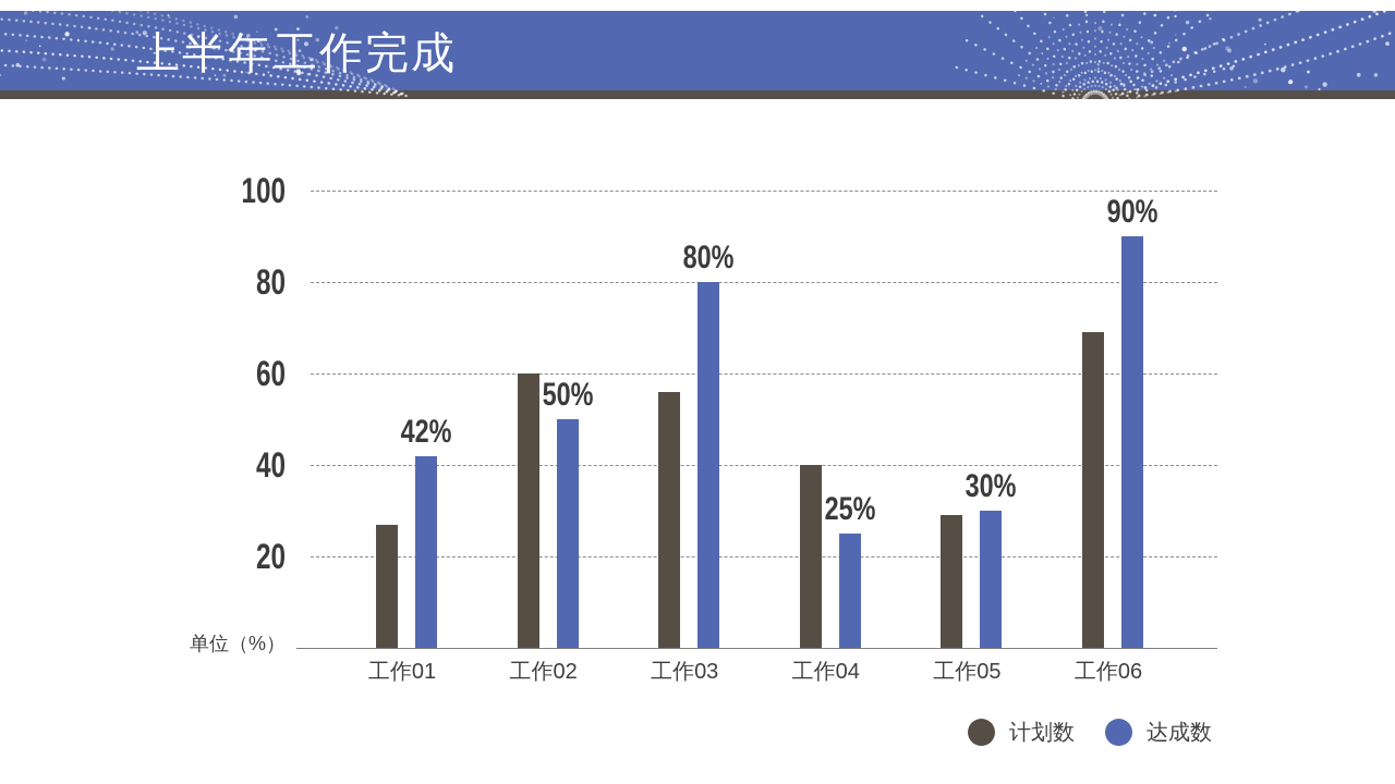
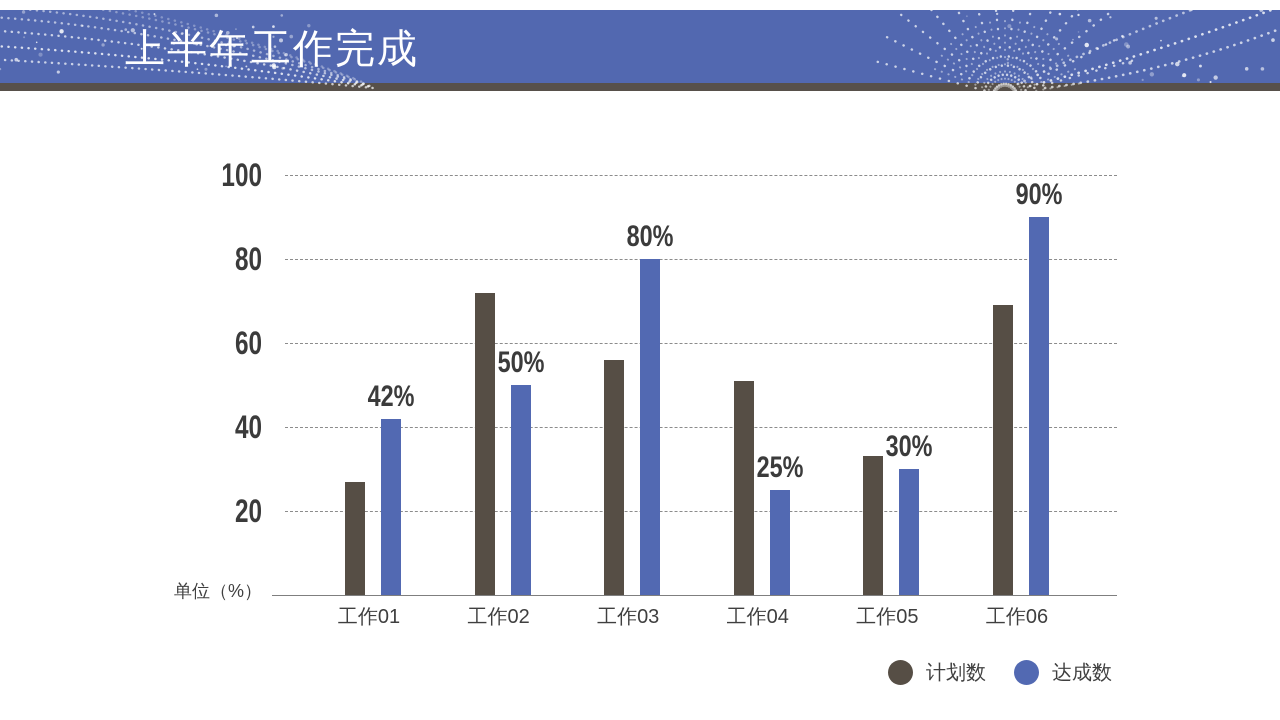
计划数/工作02: 60 -> 72
计划数/工作04: 40 -> 51
计划数/工作05: 29 -> 33
